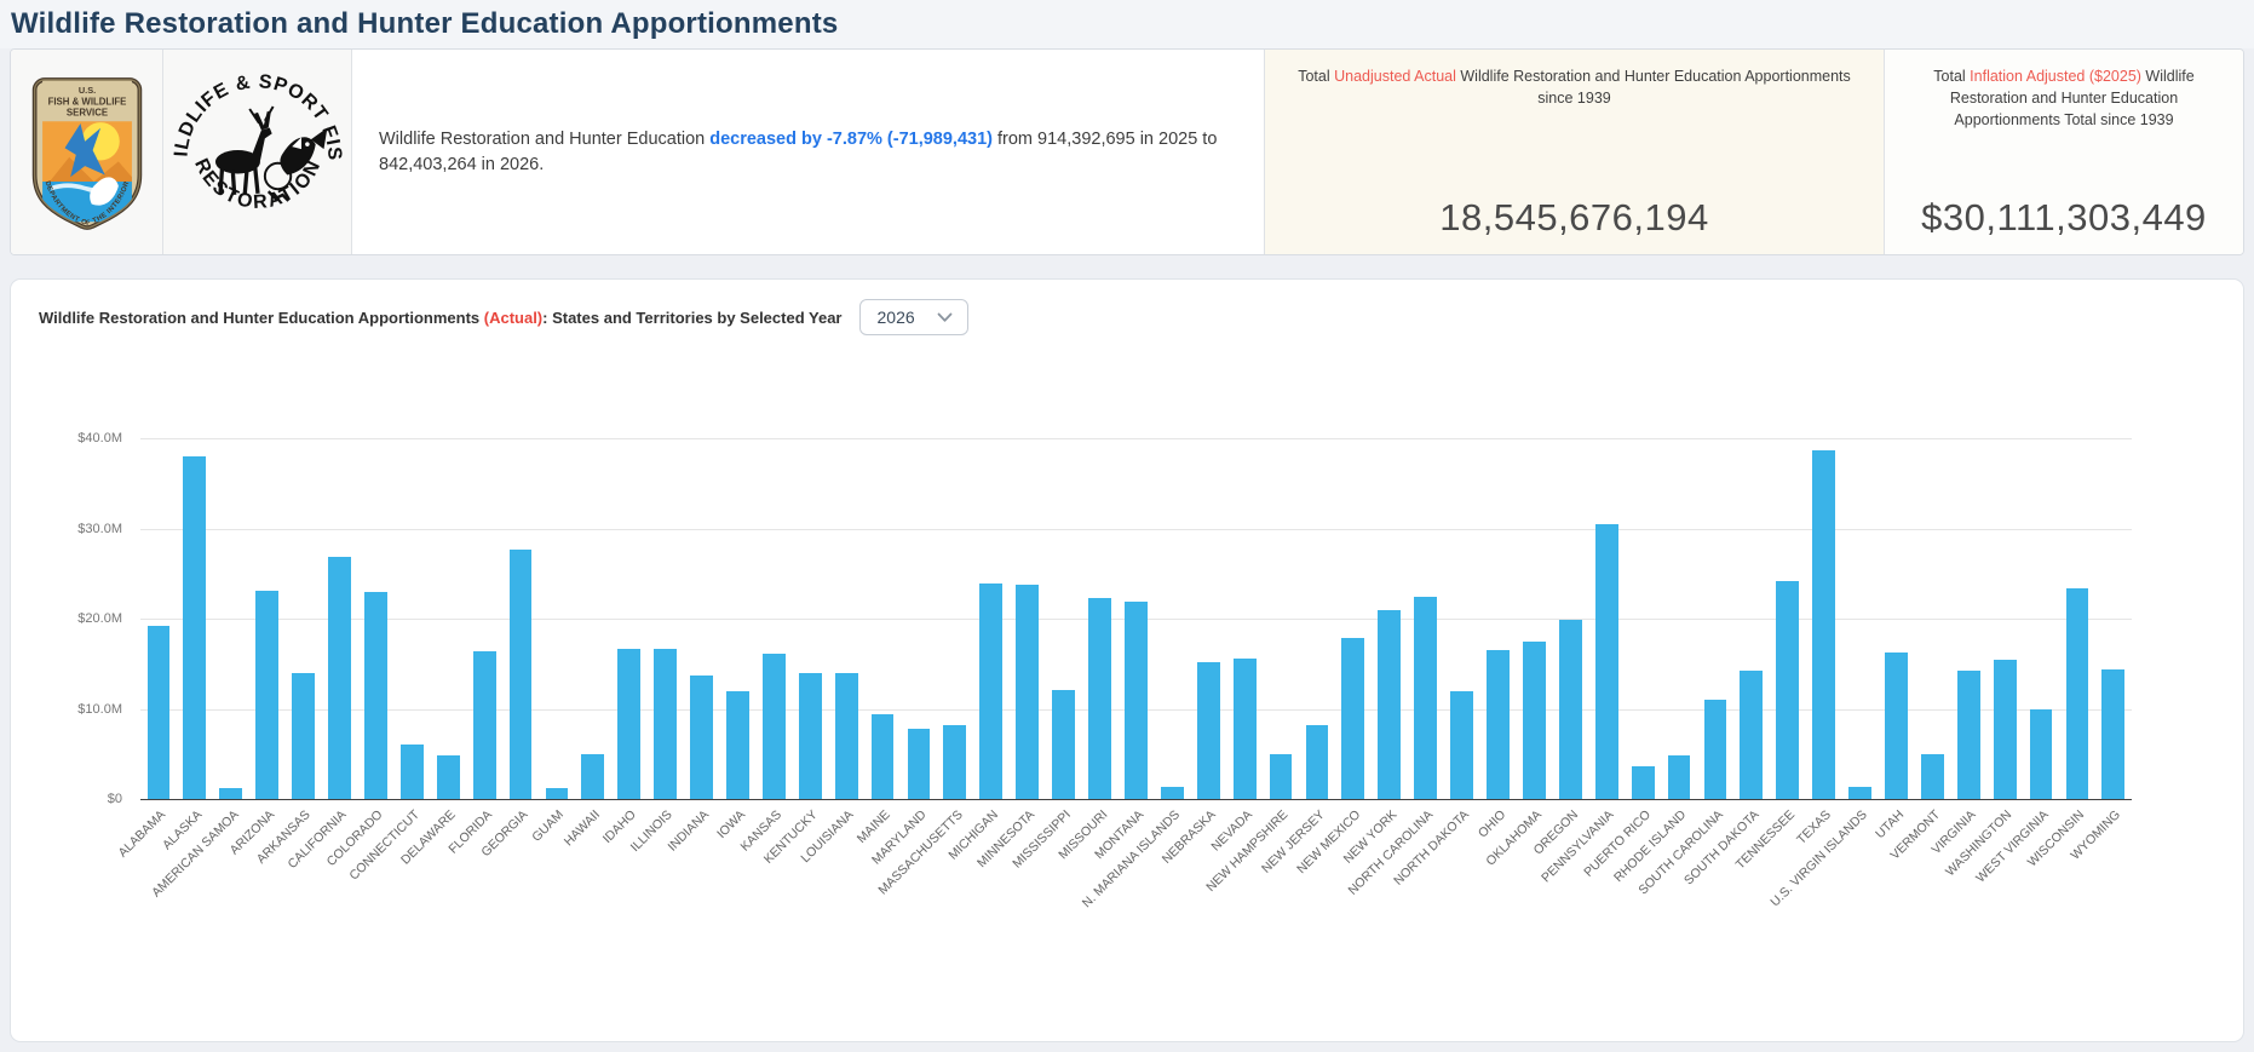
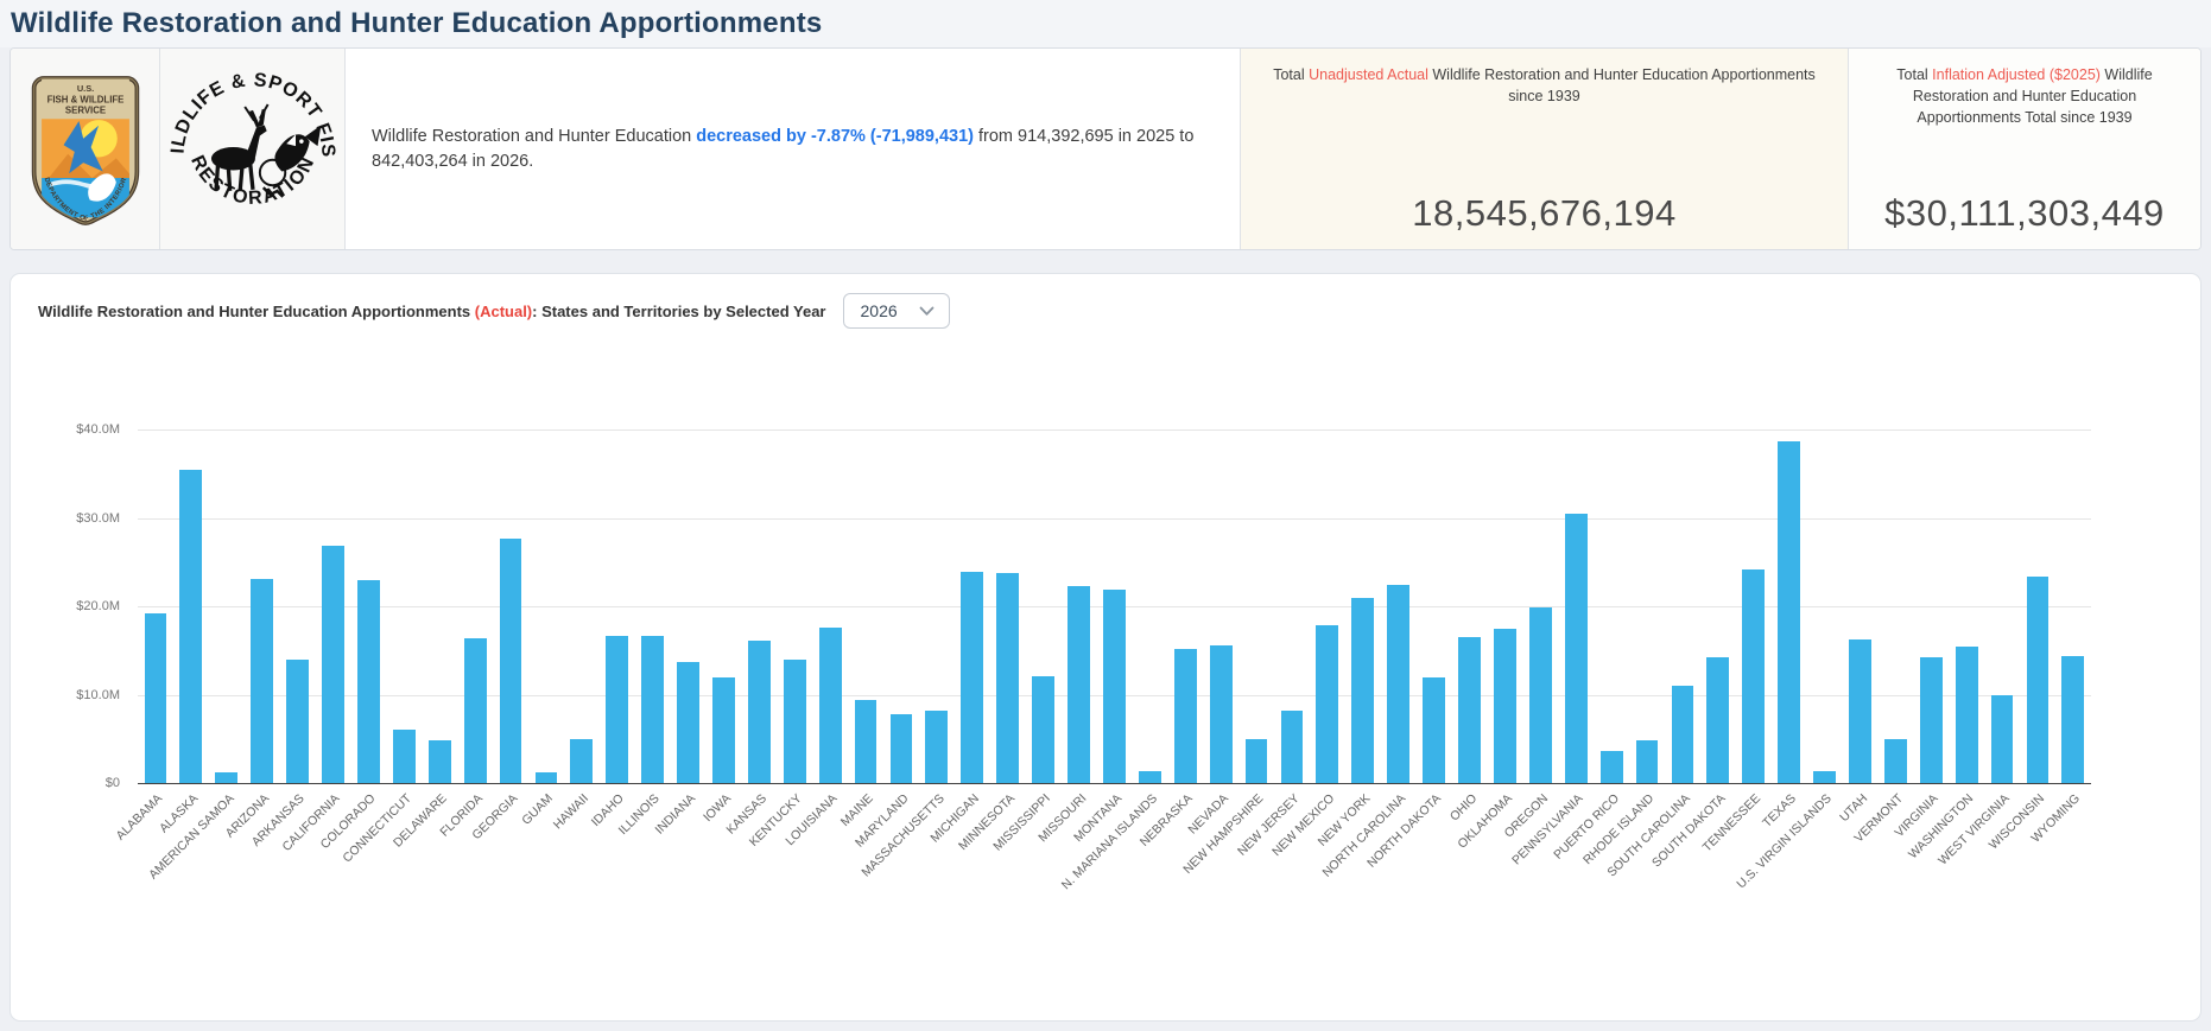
ALASKA: $38M -> $36M
LOUISIANA: $14M -> $18M
